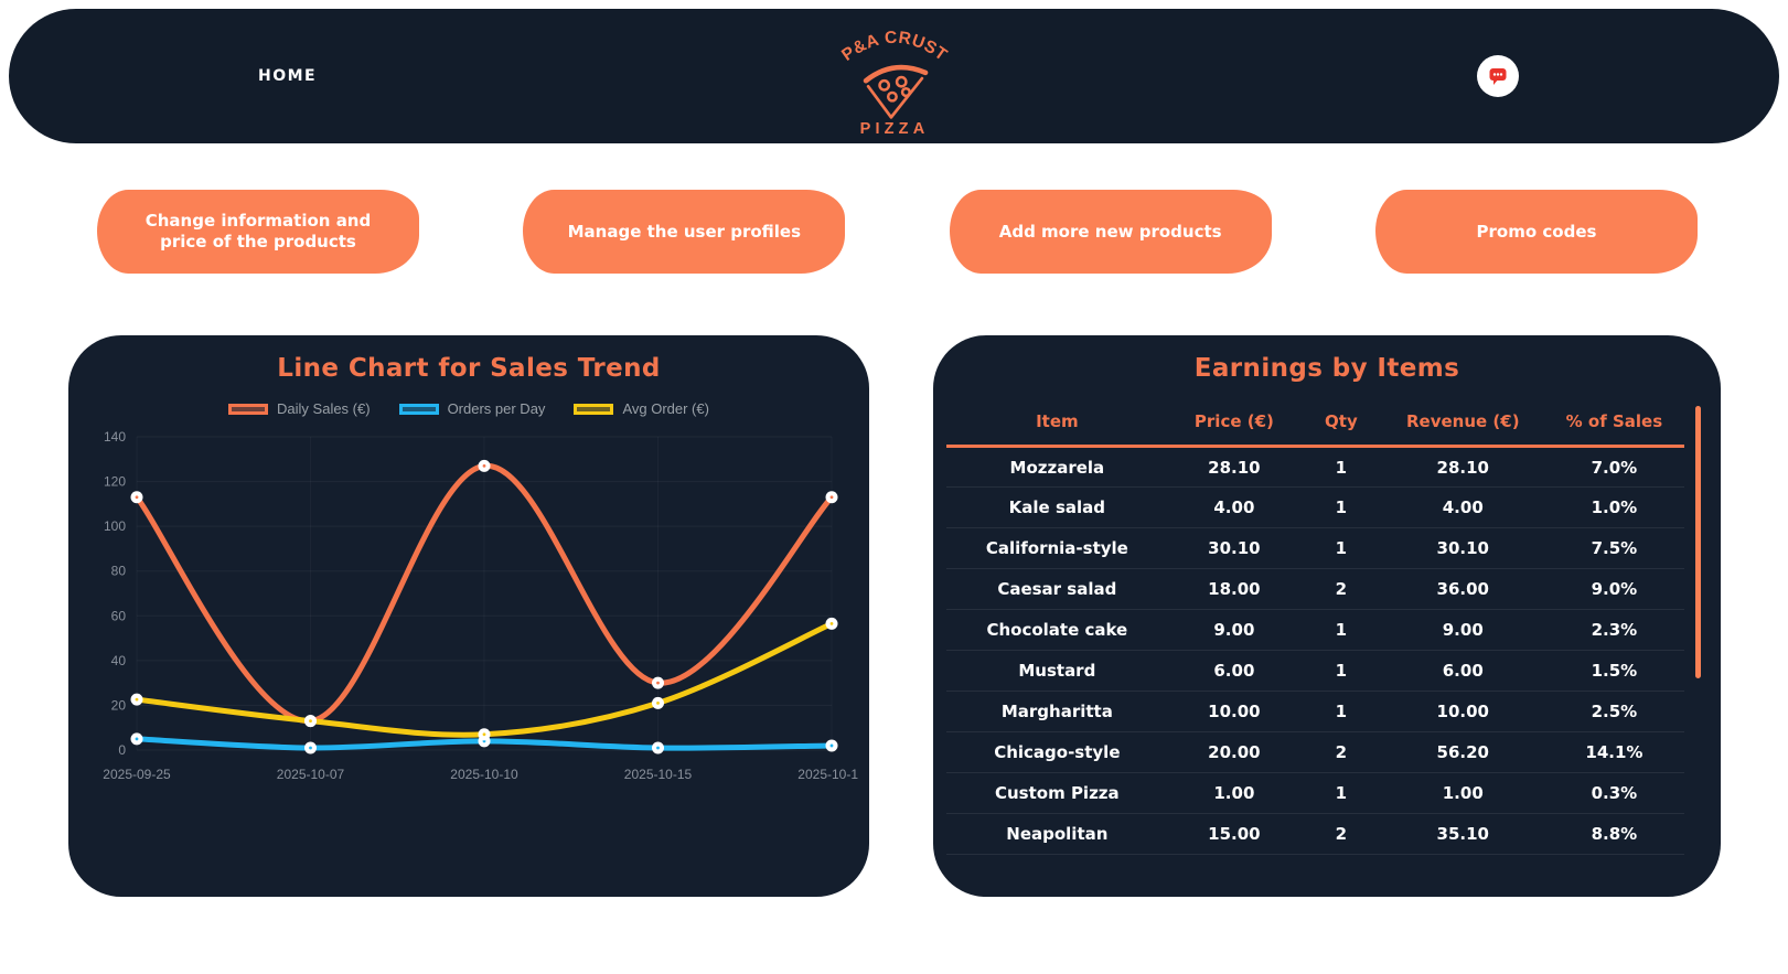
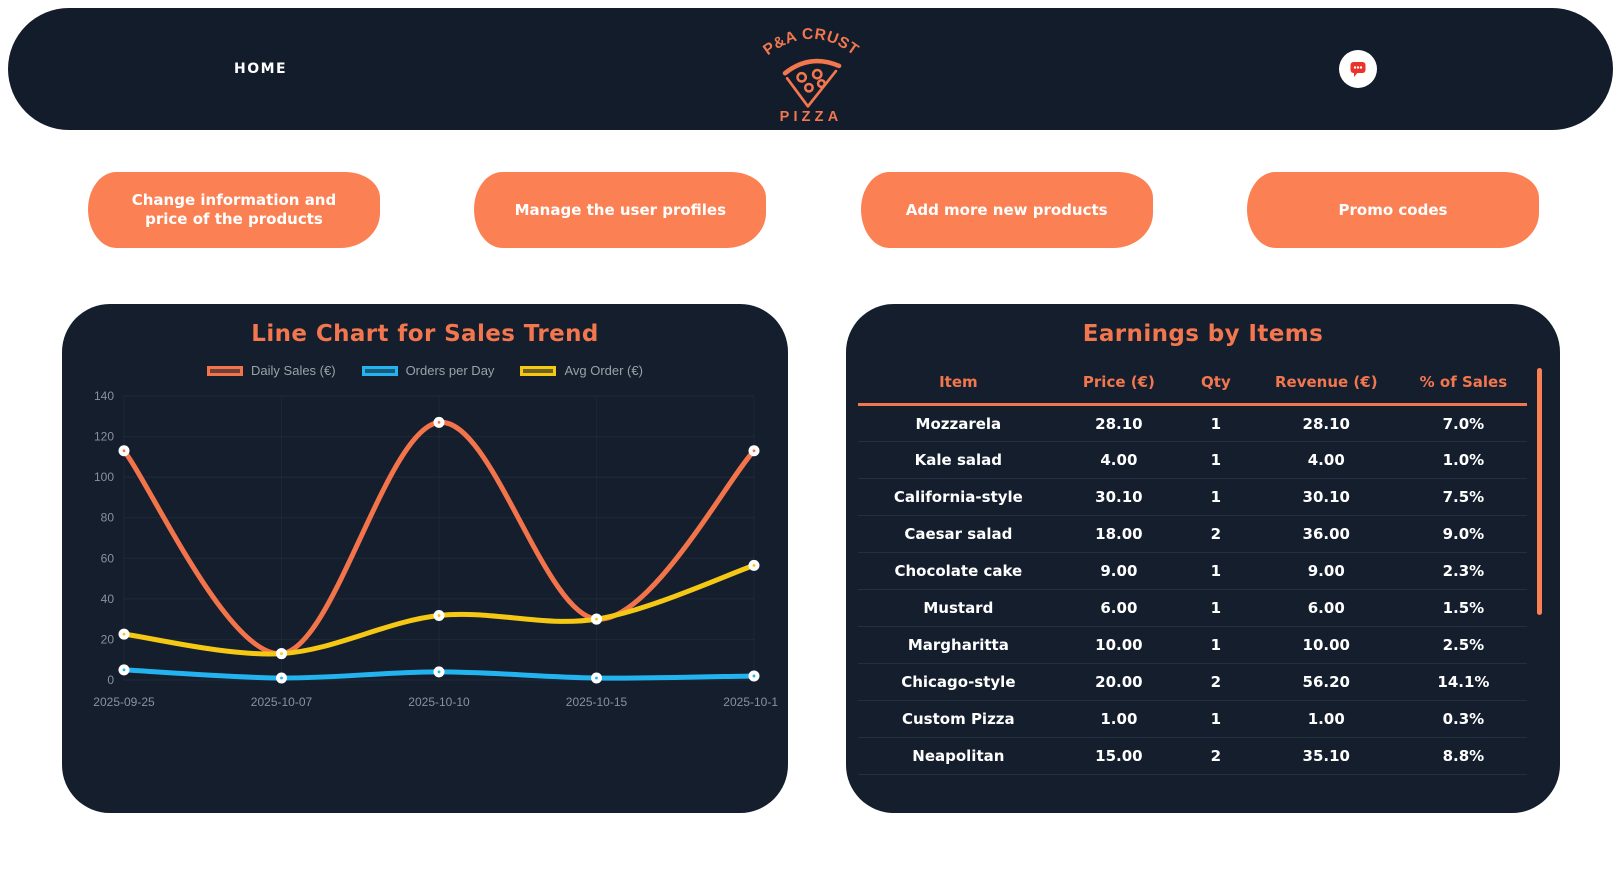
Avg Order (€)/2025-10-10: 7 -> 32
Avg Order (€)/2025-10-15: 21 -> 30
